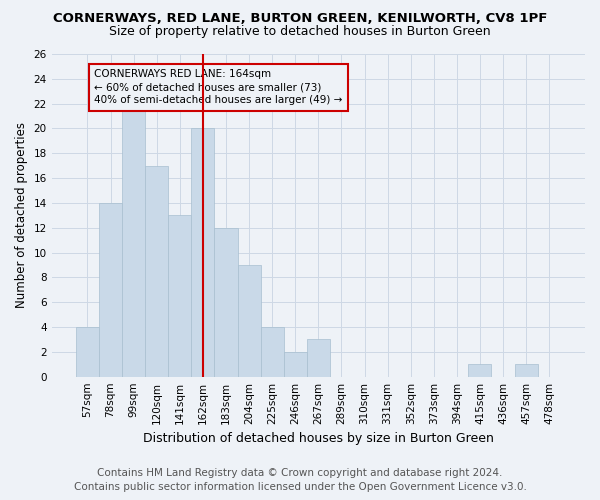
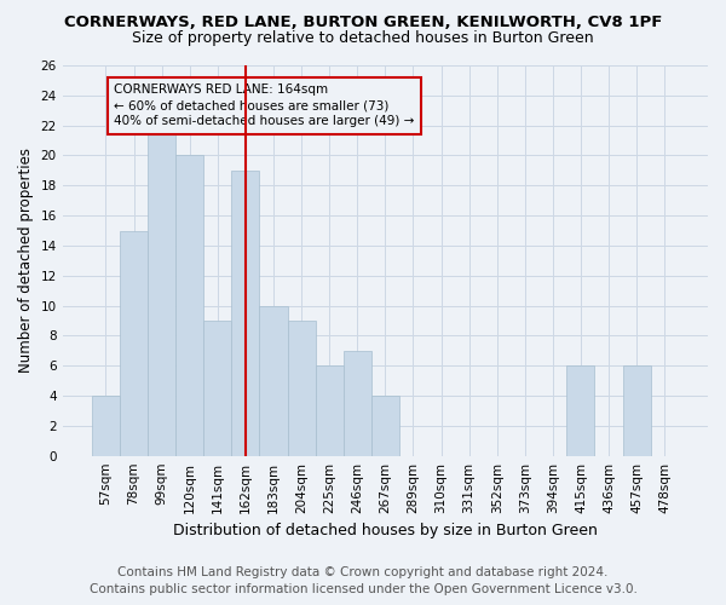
78sqm: 14 -> 15
120sqm: 17 -> 20
141sqm: 13 -> 9
162sqm: 20 -> 19
183sqm: 12 -> 10
225sqm: 4 -> 6
246sqm: 2 -> 7
267sqm: 3 -> 4
415sqm: 1 -> 6
457sqm: 1 -> 6
